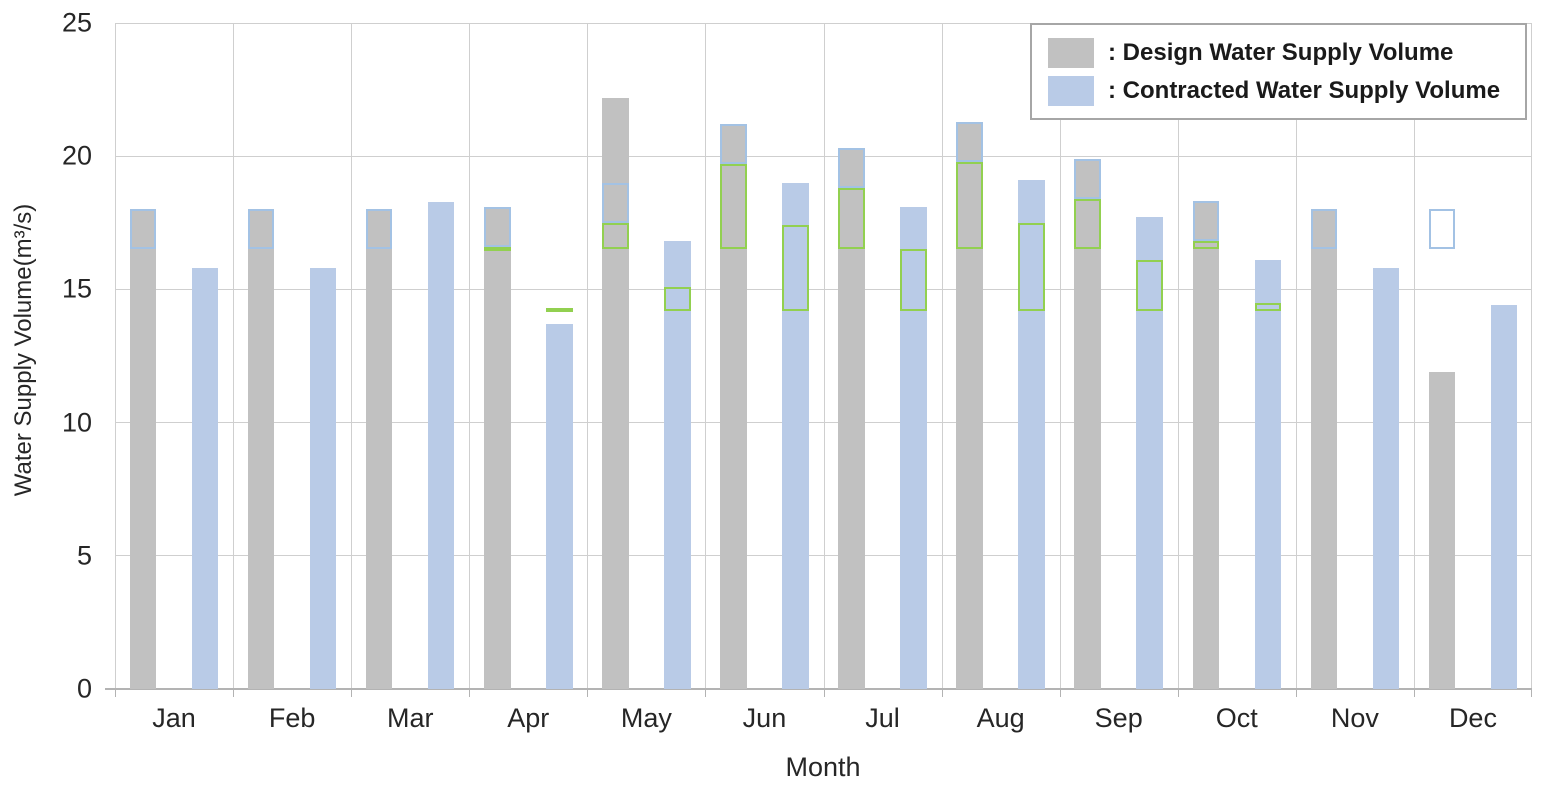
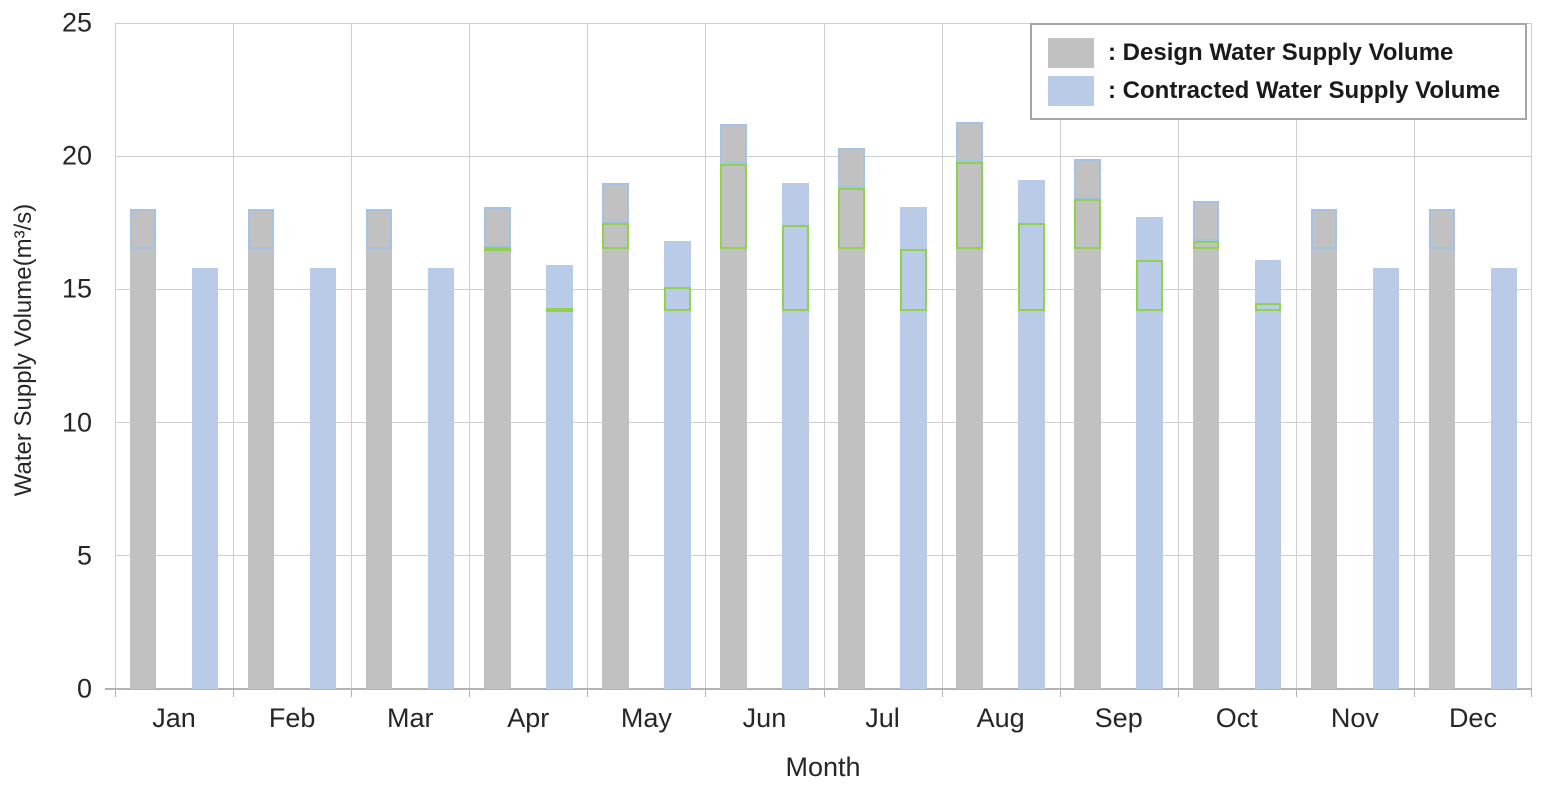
: Contracted Water Supply Volume/Mar: 18.3 -> 15.8
: Contracted Water Supply Volume/Apr: 13.7 -> 15.9
: Design Water Supply Volume/May: 22.2 -> 19.0
: Design Water Supply Volume/Dec: 11.9 -> 18.0
: Contracted Water Supply Volume/Dec: 14.4 -> 15.8
